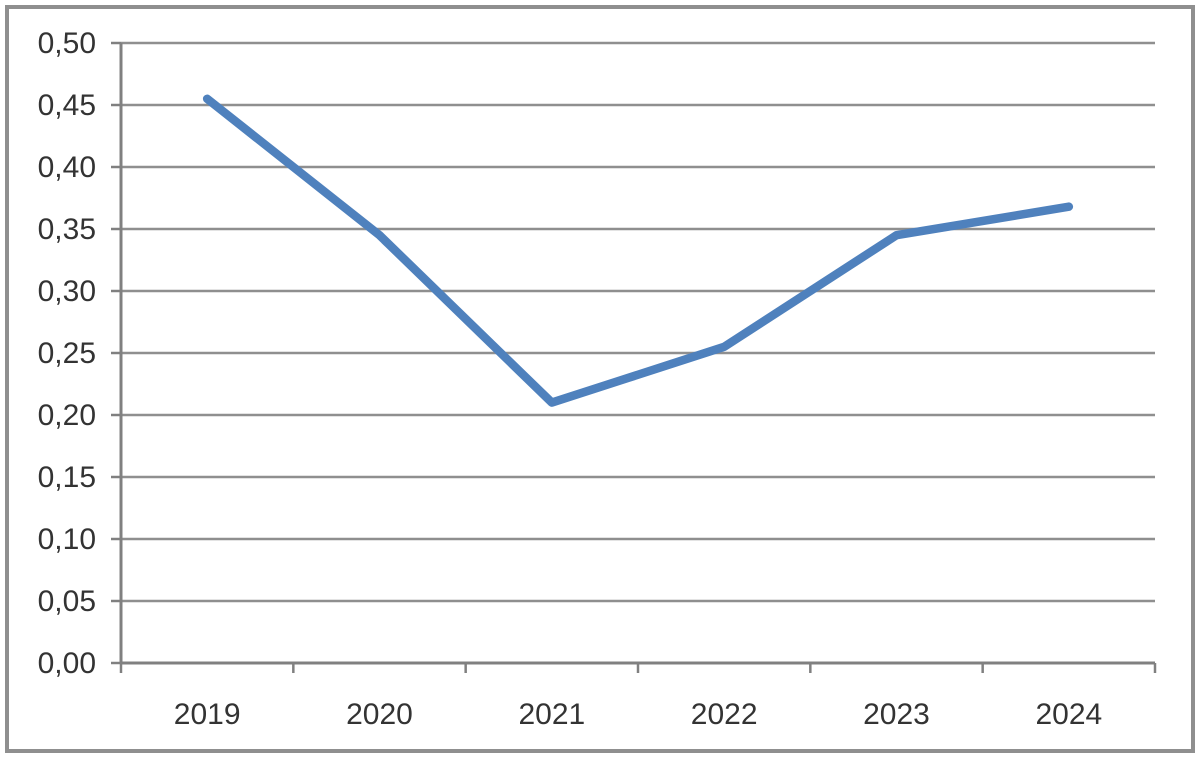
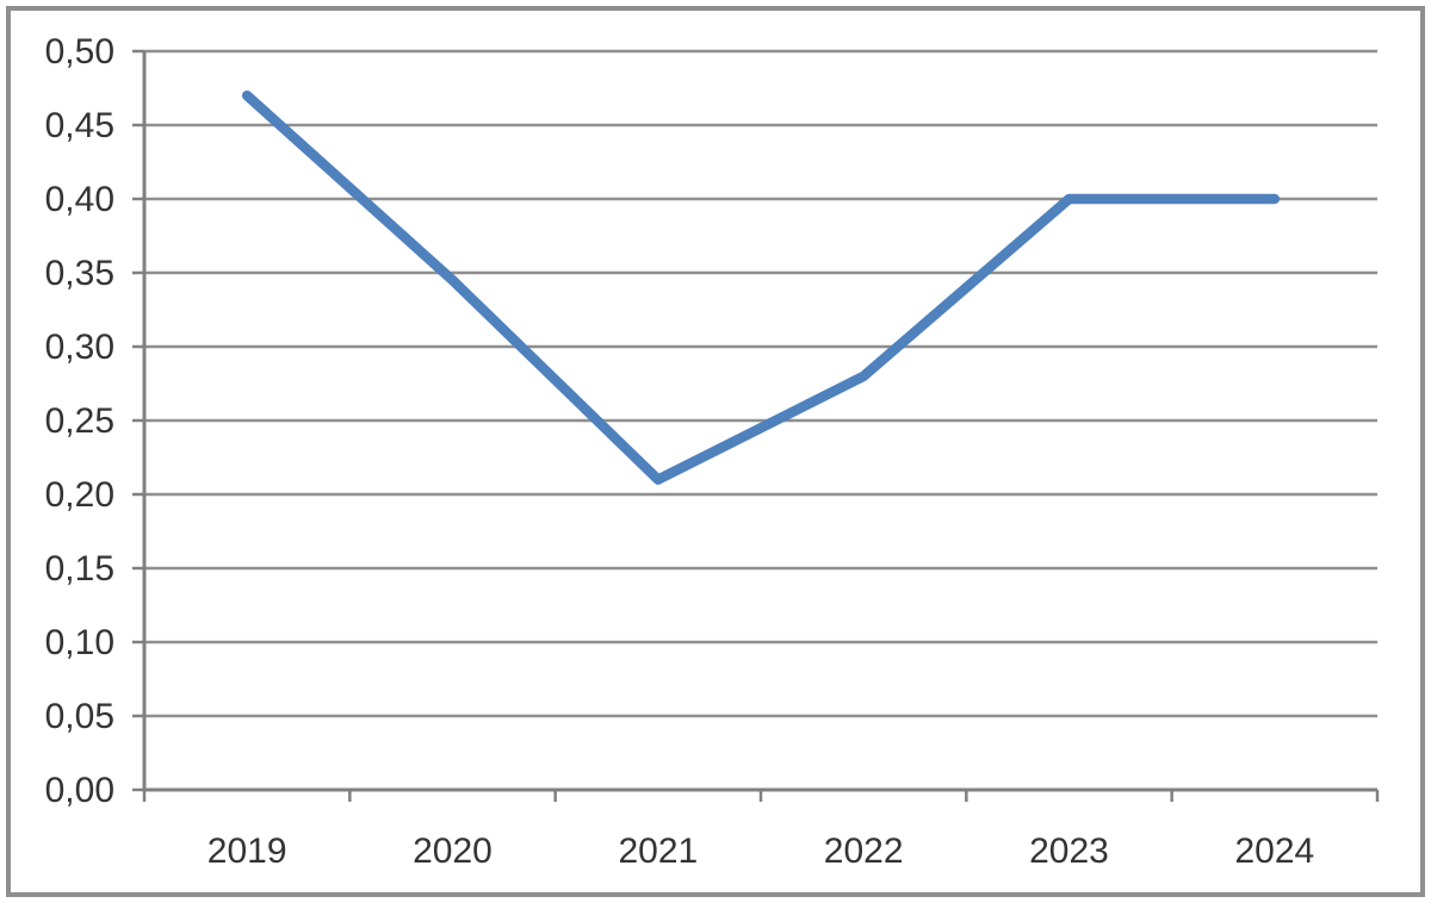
2019: 0,46 -> 0,47
2022: 0,26 -> 0,28
2023: 0,34 -> 0,40
2024: 0,37 -> 0,40
